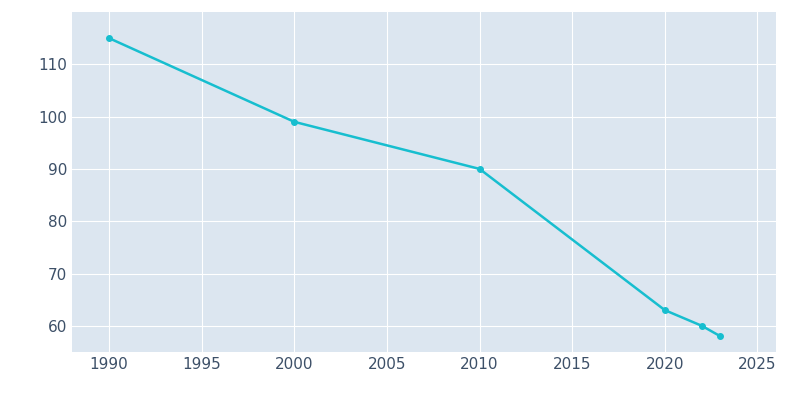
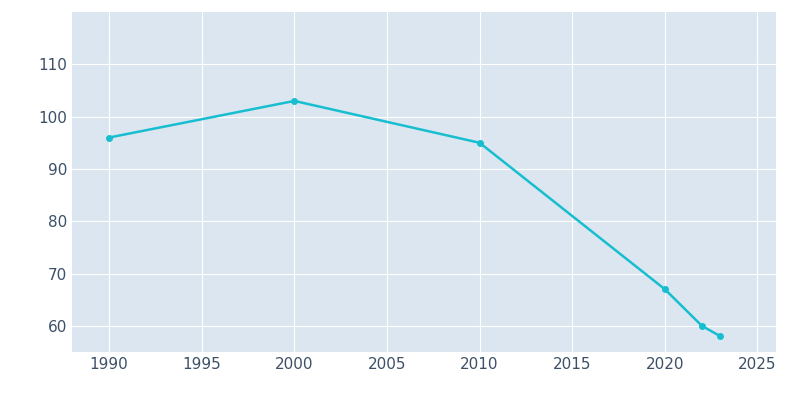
1990: 115 -> 96
2000: 99 -> 103
2010: 90 -> 95
2020: 63 -> 67
